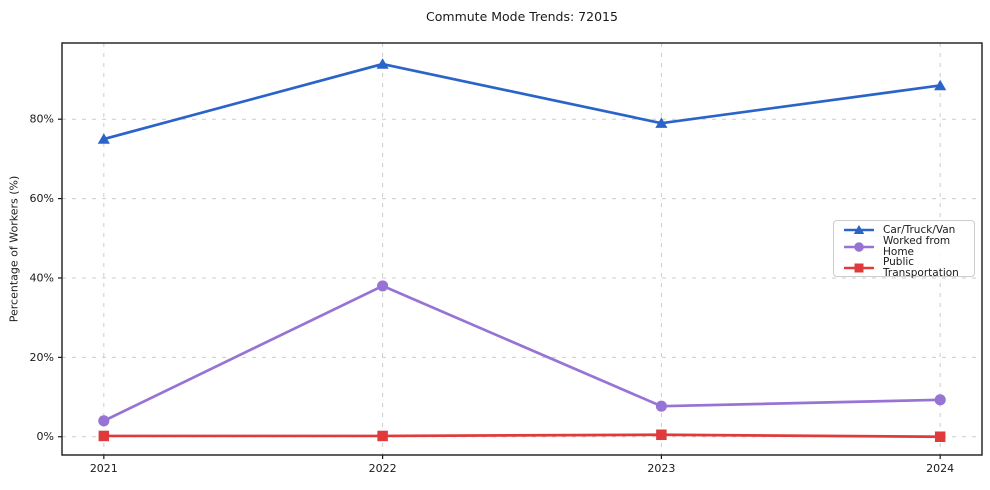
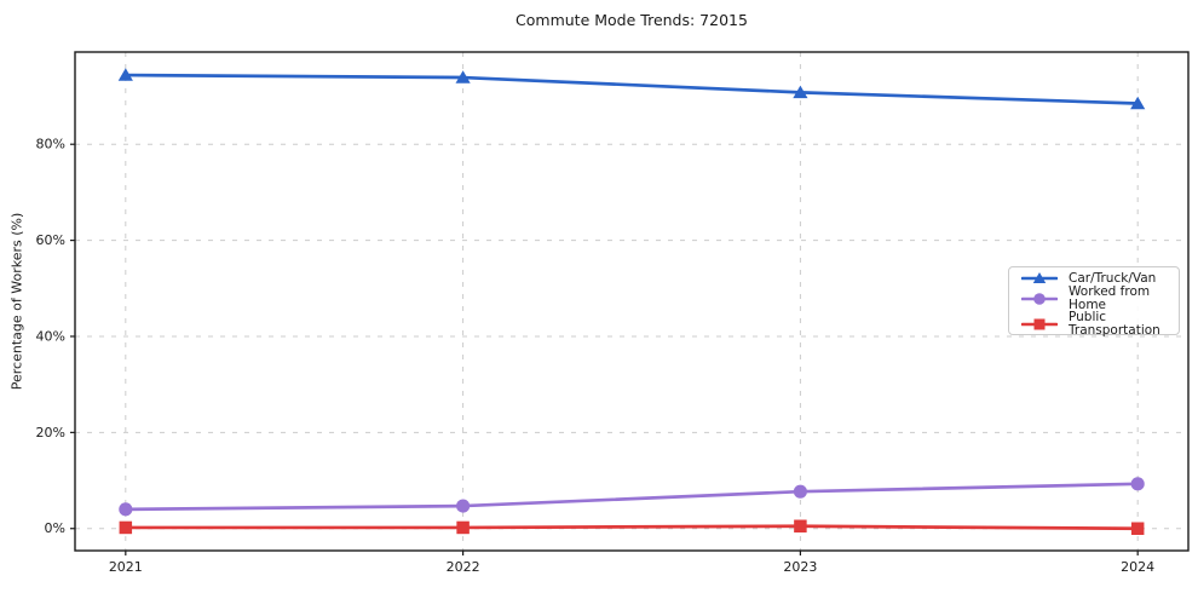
Car/Truck/Van/2021: 75% -> 94%
Worked from Home/2022: 38% -> 5%
Car/Truck/Van/2023: 79% -> 91%
